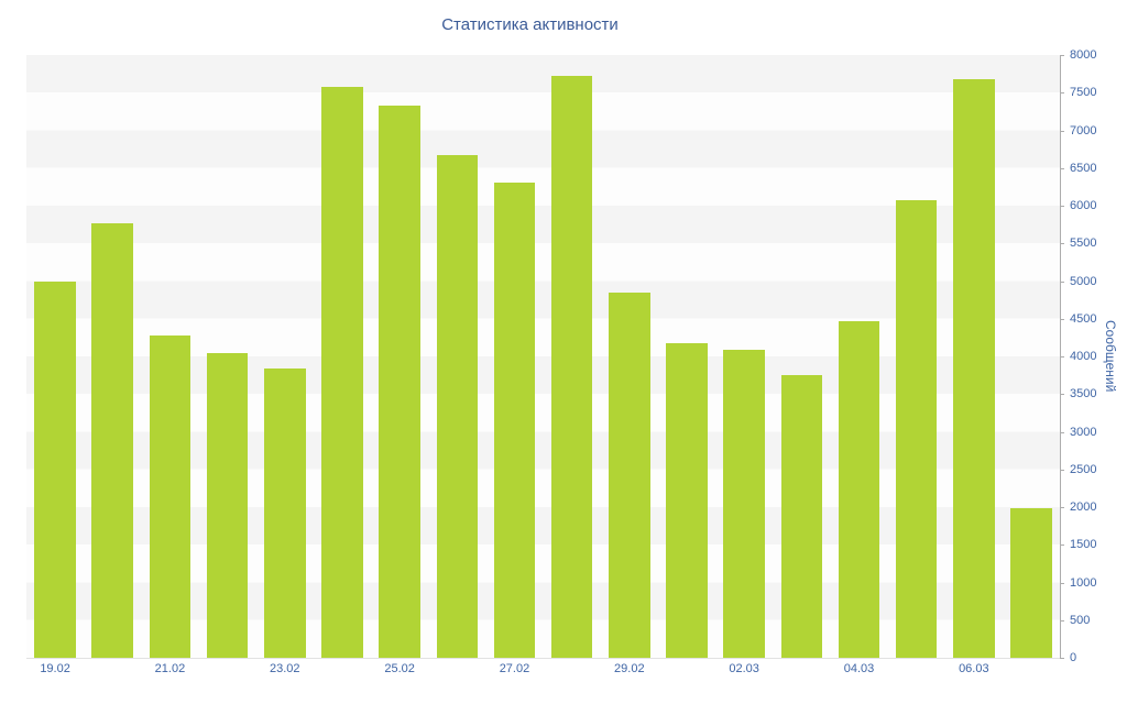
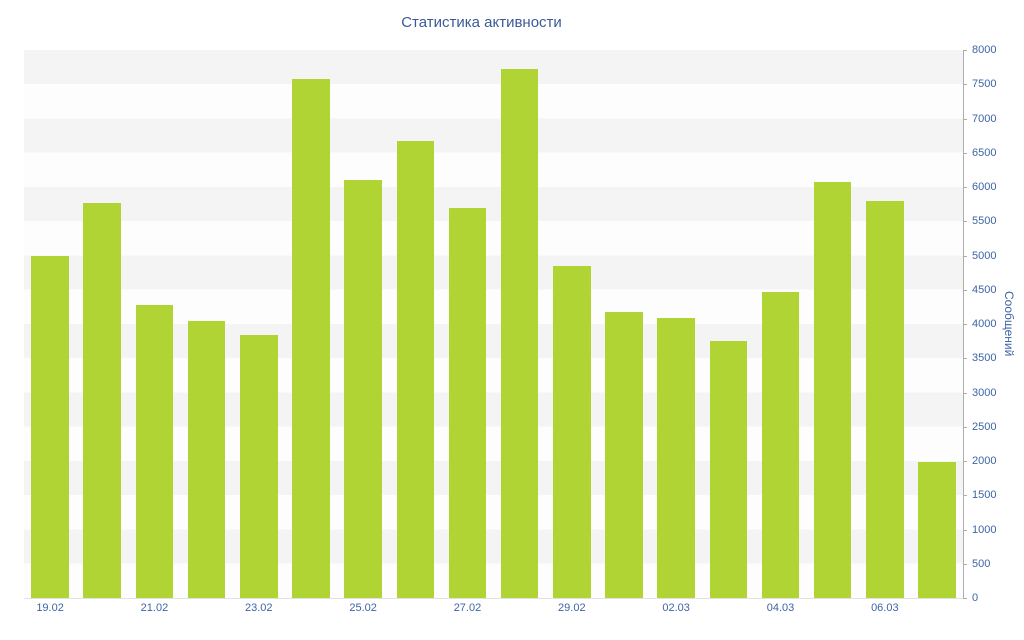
25.02: 7300 -> 6100
27.02: 6300 -> 5700
06.03: 7700 -> 5800
